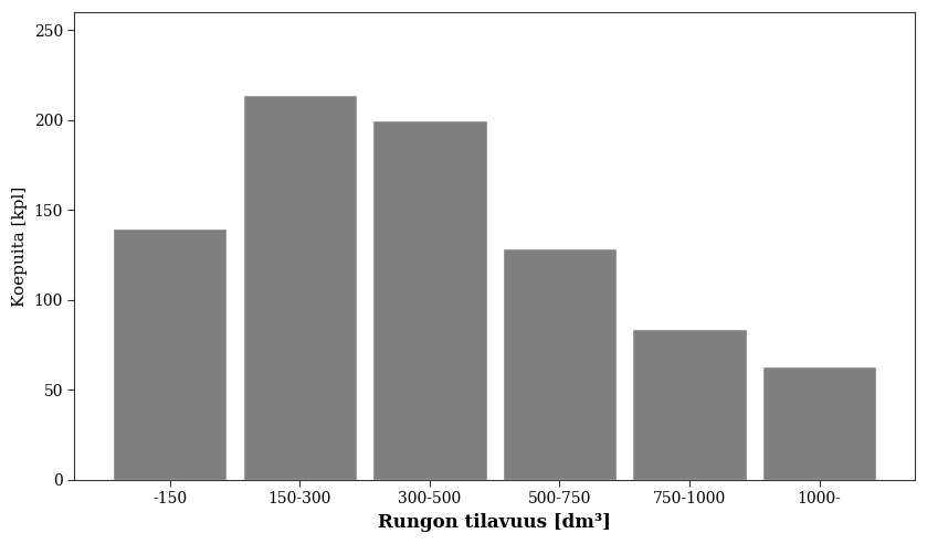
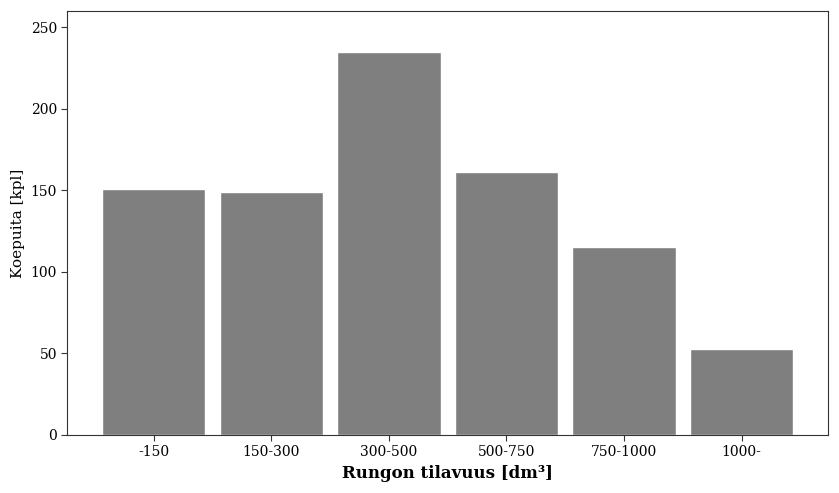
-150: 140 -> 151
150-300: 214 -> 149
300-500: 200 -> 235
500-750: 129 -> 161
750-1000: 84 -> 115
1000-: 63 -> 53
